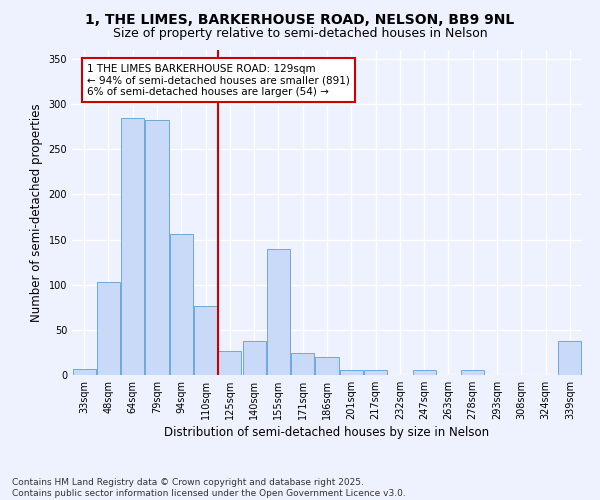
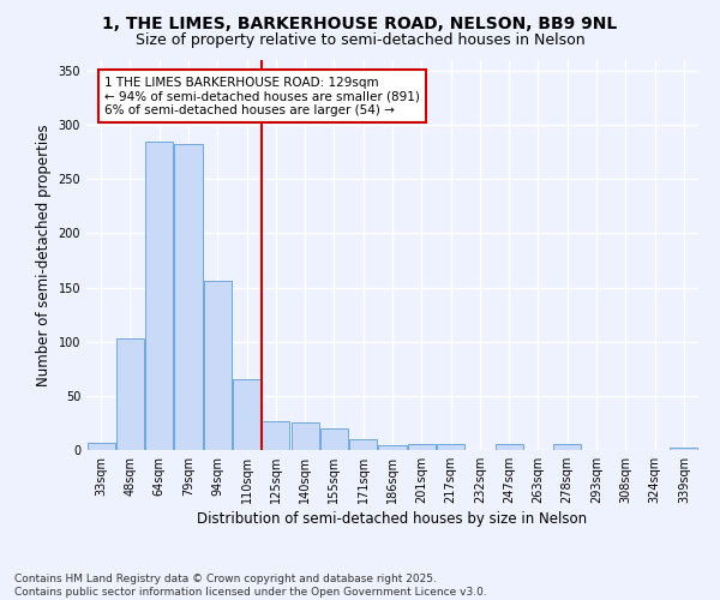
110sqm: 76 -> 65
140sqm: 38 -> 26
155sqm: 140 -> 20
171sqm: 24 -> 10
186sqm: 20 -> 4
339sqm: 38 -> 2
